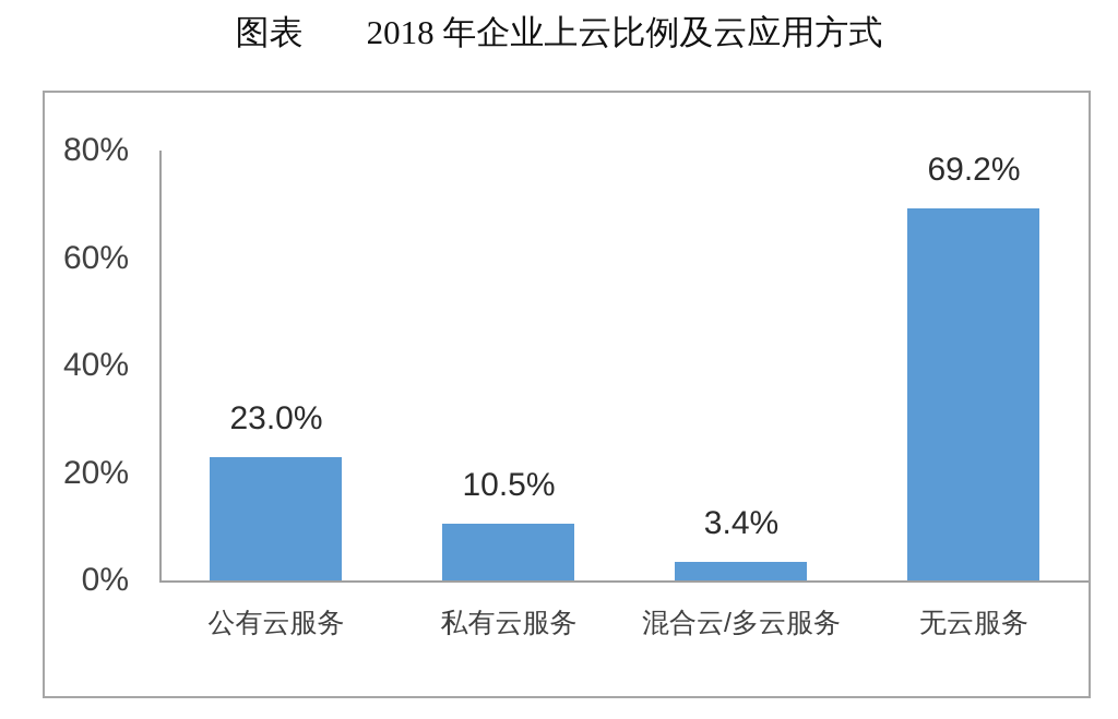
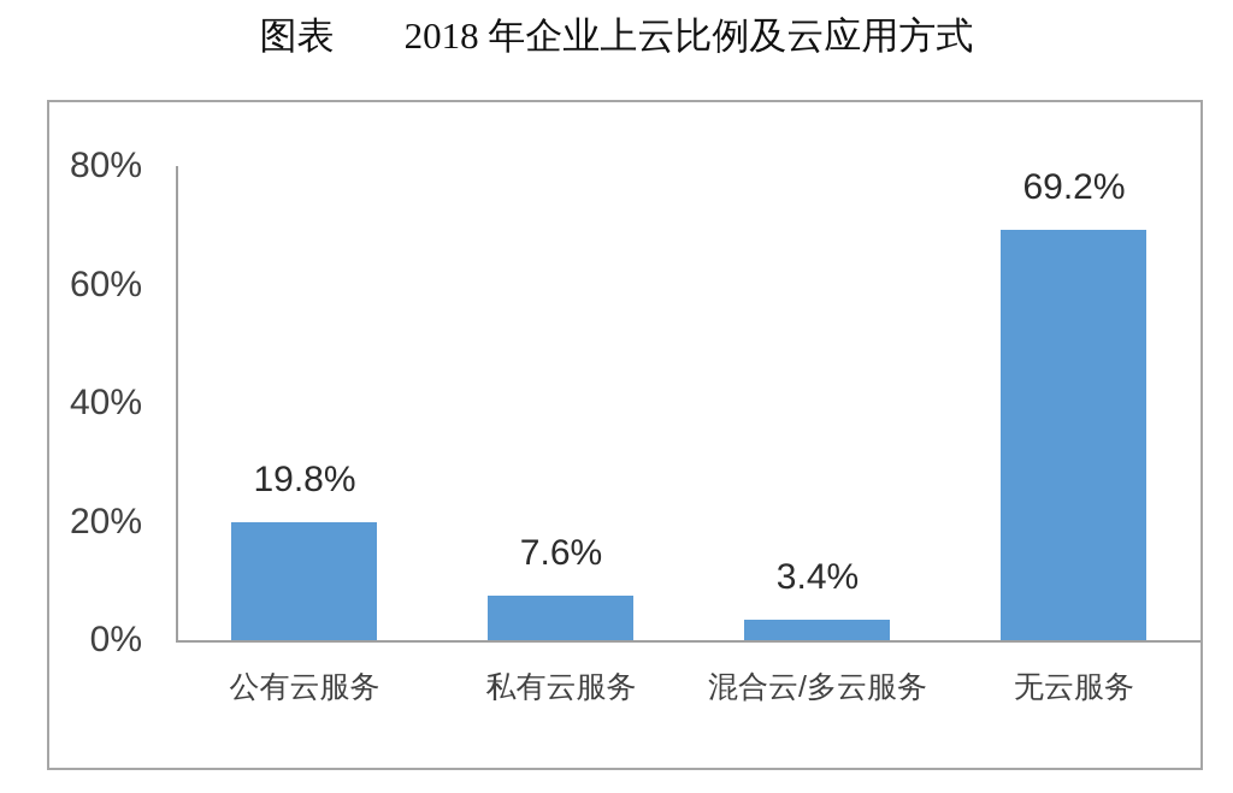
公有云服务: 23.0% -> 19.8%
私有云服务: 10.5% -> 7.6%
